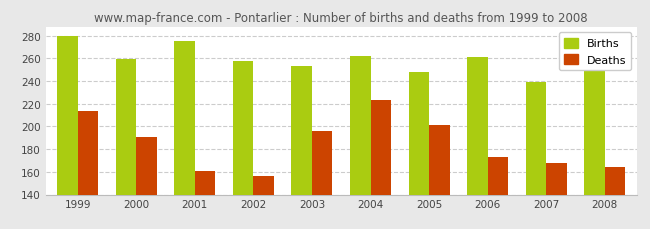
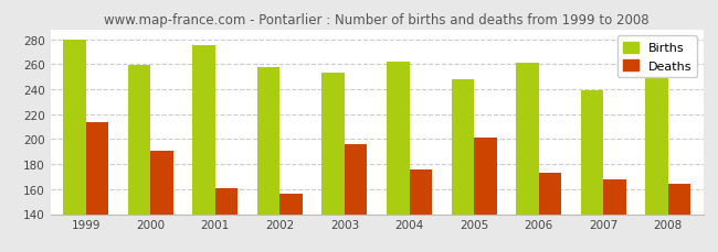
Deaths/2004: 223 -> 176
